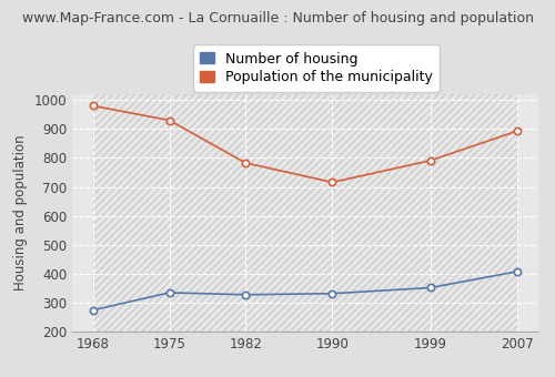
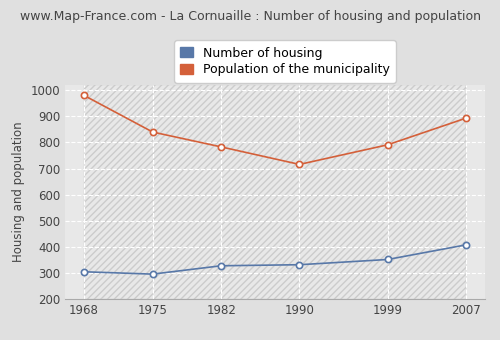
Number of housing/1968: 275 -> 305
Number of housing/1975: 335 -> 296
Population of the municipality/1975: 930 -> 840
